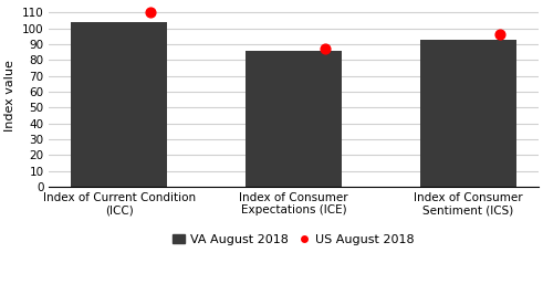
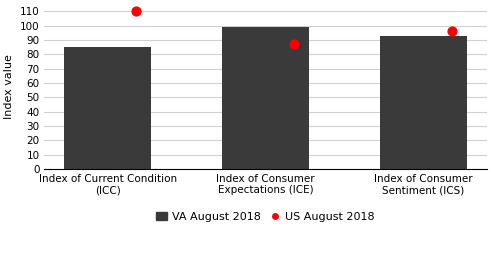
VA August 2018/Index of Current Condition (ICC): 104 -> 85
VA August 2018/Index of Consumer Expectations (ICE): 86 -> 99
